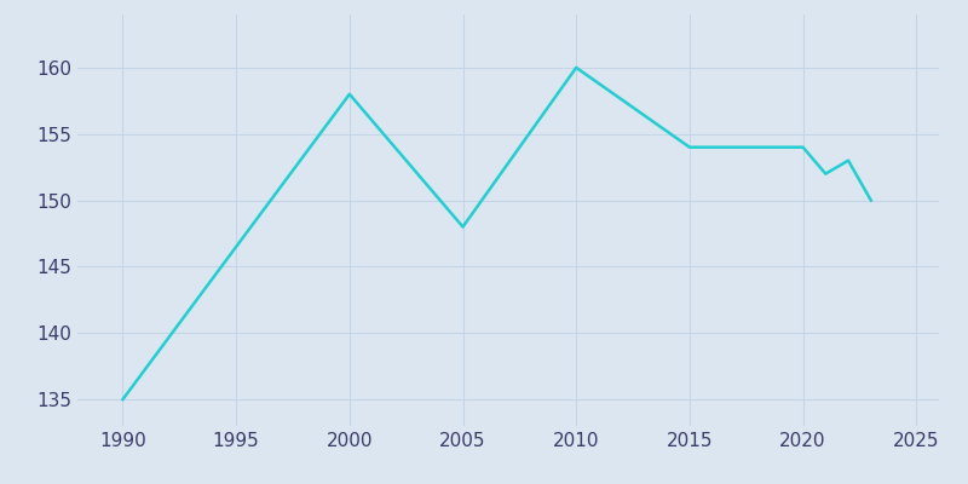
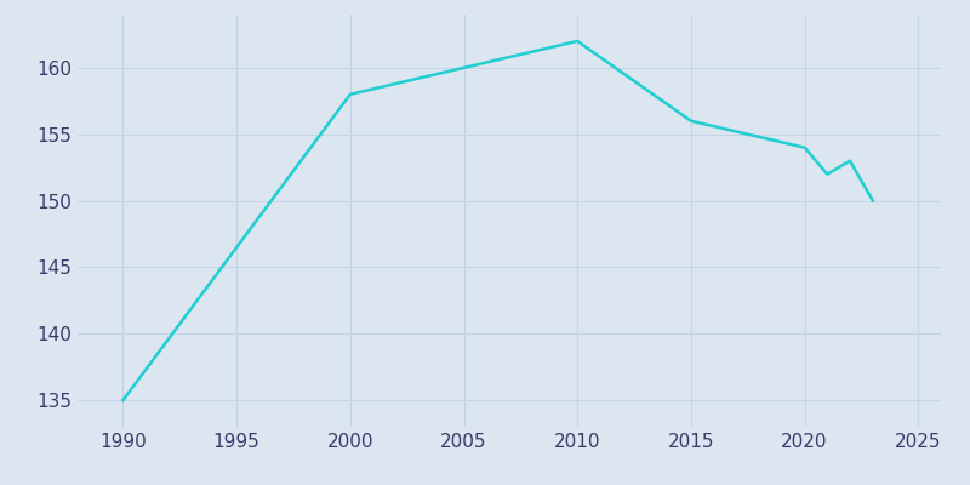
2005: 148 -> 160
2010: 160 -> 162
2015: 154 -> 156
